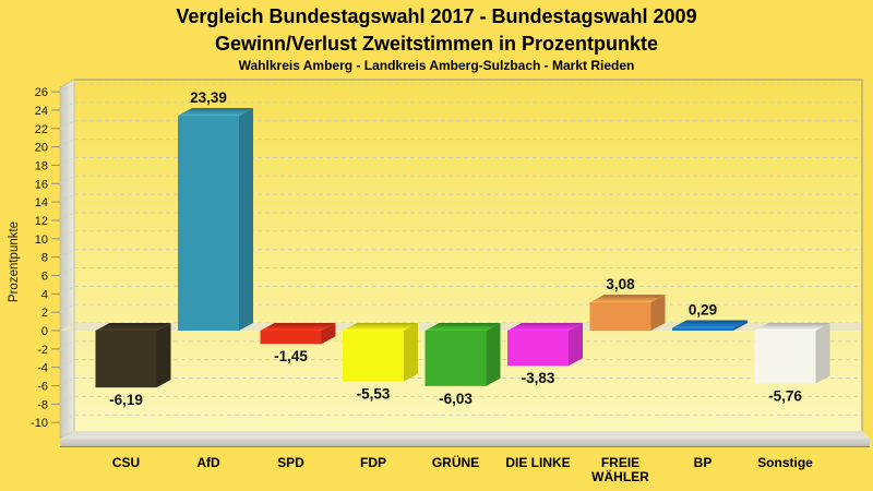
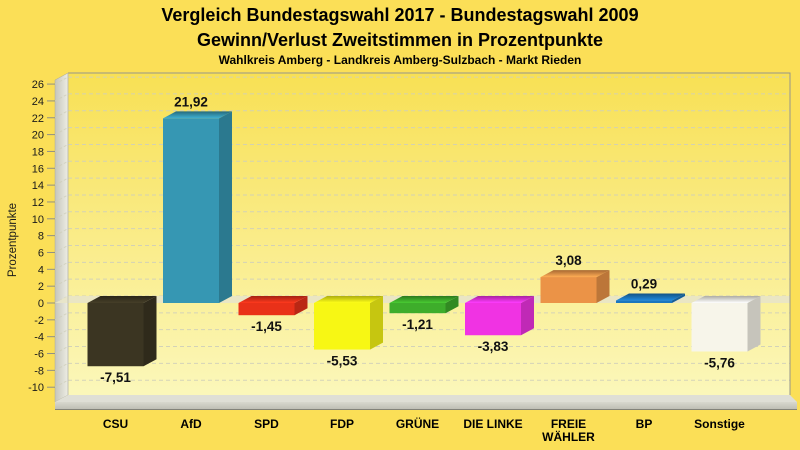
CSU: -6,19 -> -7,51
AfD: 23,39 -> 21,92
GRÜNE: -6,03 -> -1,21
